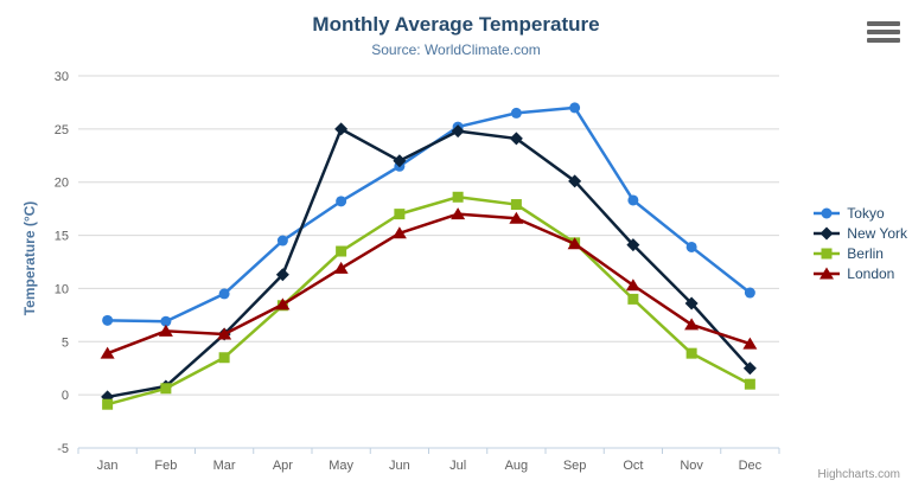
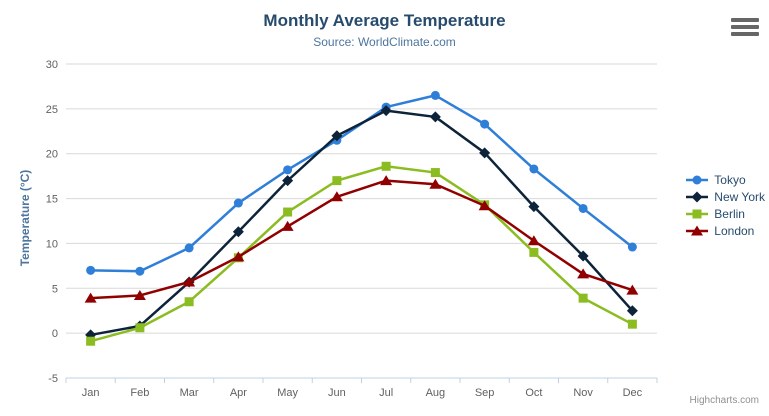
London/Feb: 6 -> 4
New York/May: 25 -> 17
Tokyo/Sep: 27 -> 23
